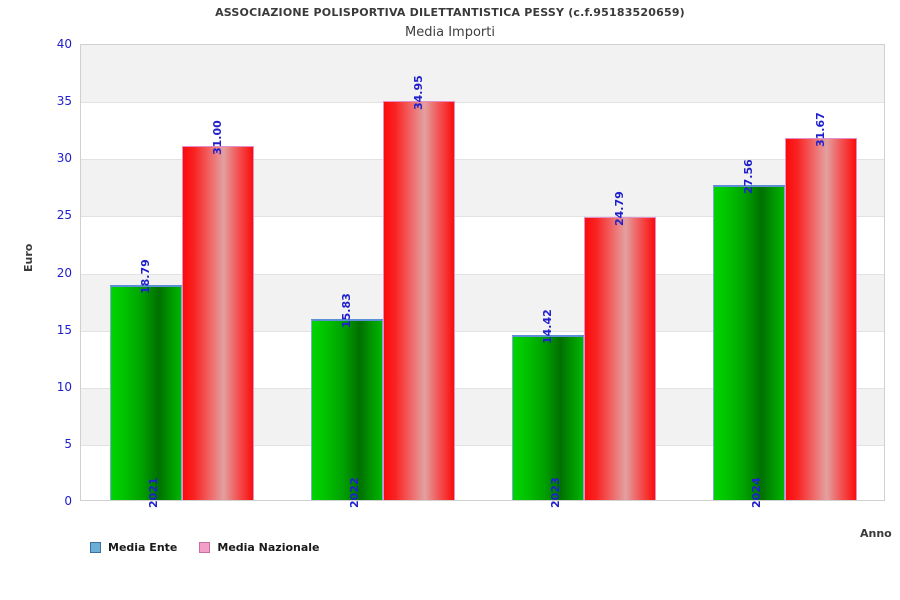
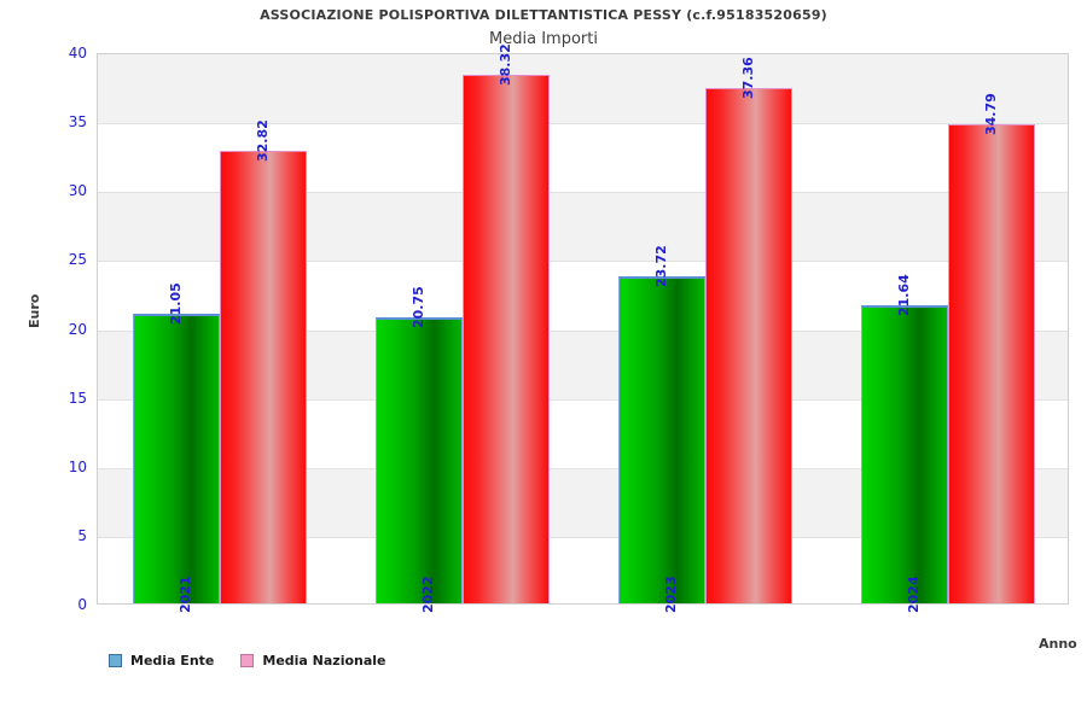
Media Ente/2021: 18.79 -> 21.05
Media Nazionale/2021: 31.00 -> 32.82
Media Ente/2022: 15.83 -> 20.75
Media Nazionale/2022: 34.95 -> 38.32
Media Ente/2023: 14.42 -> 23.72
Media Nazionale/2023: 24.79 -> 37.36
Media Ente/2024: 27.56 -> 21.64
Media Nazionale/2024: 31.67 -> 34.79
